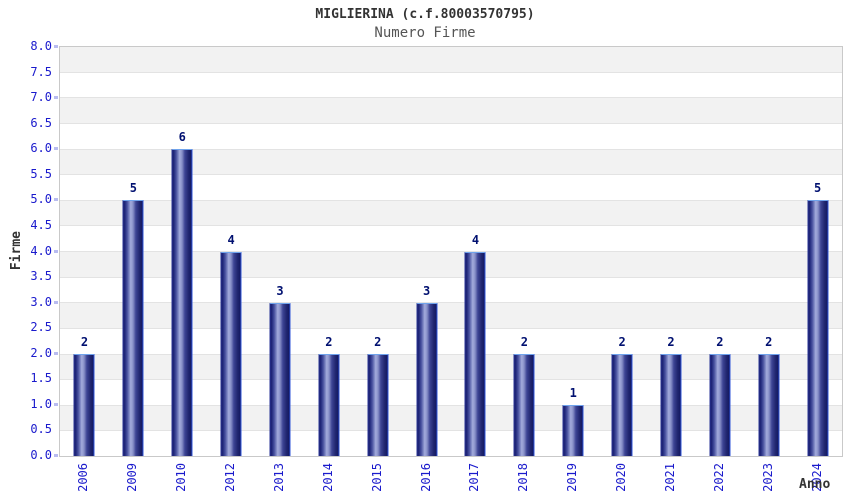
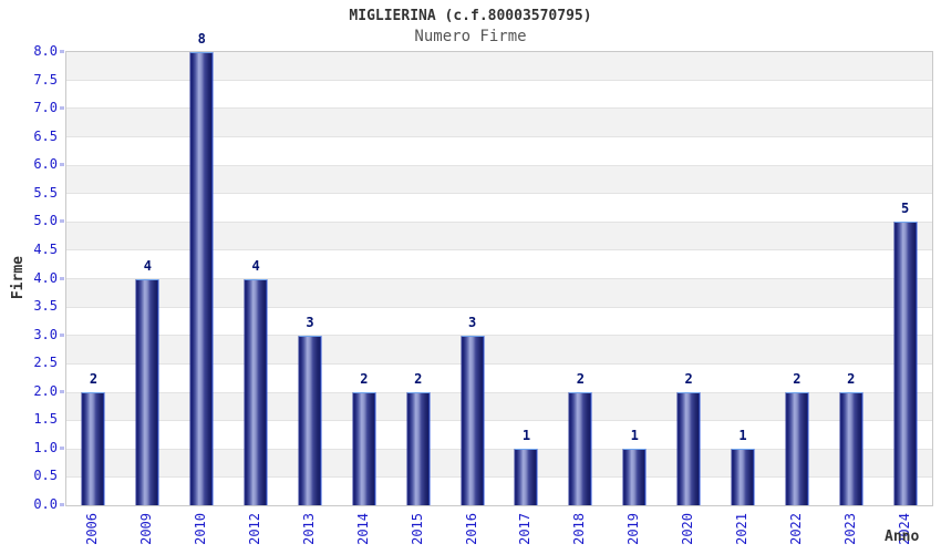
2009: 5 -> 4
2010: 6 -> 8
2017: 4 -> 1
2021: 2 -> 1
